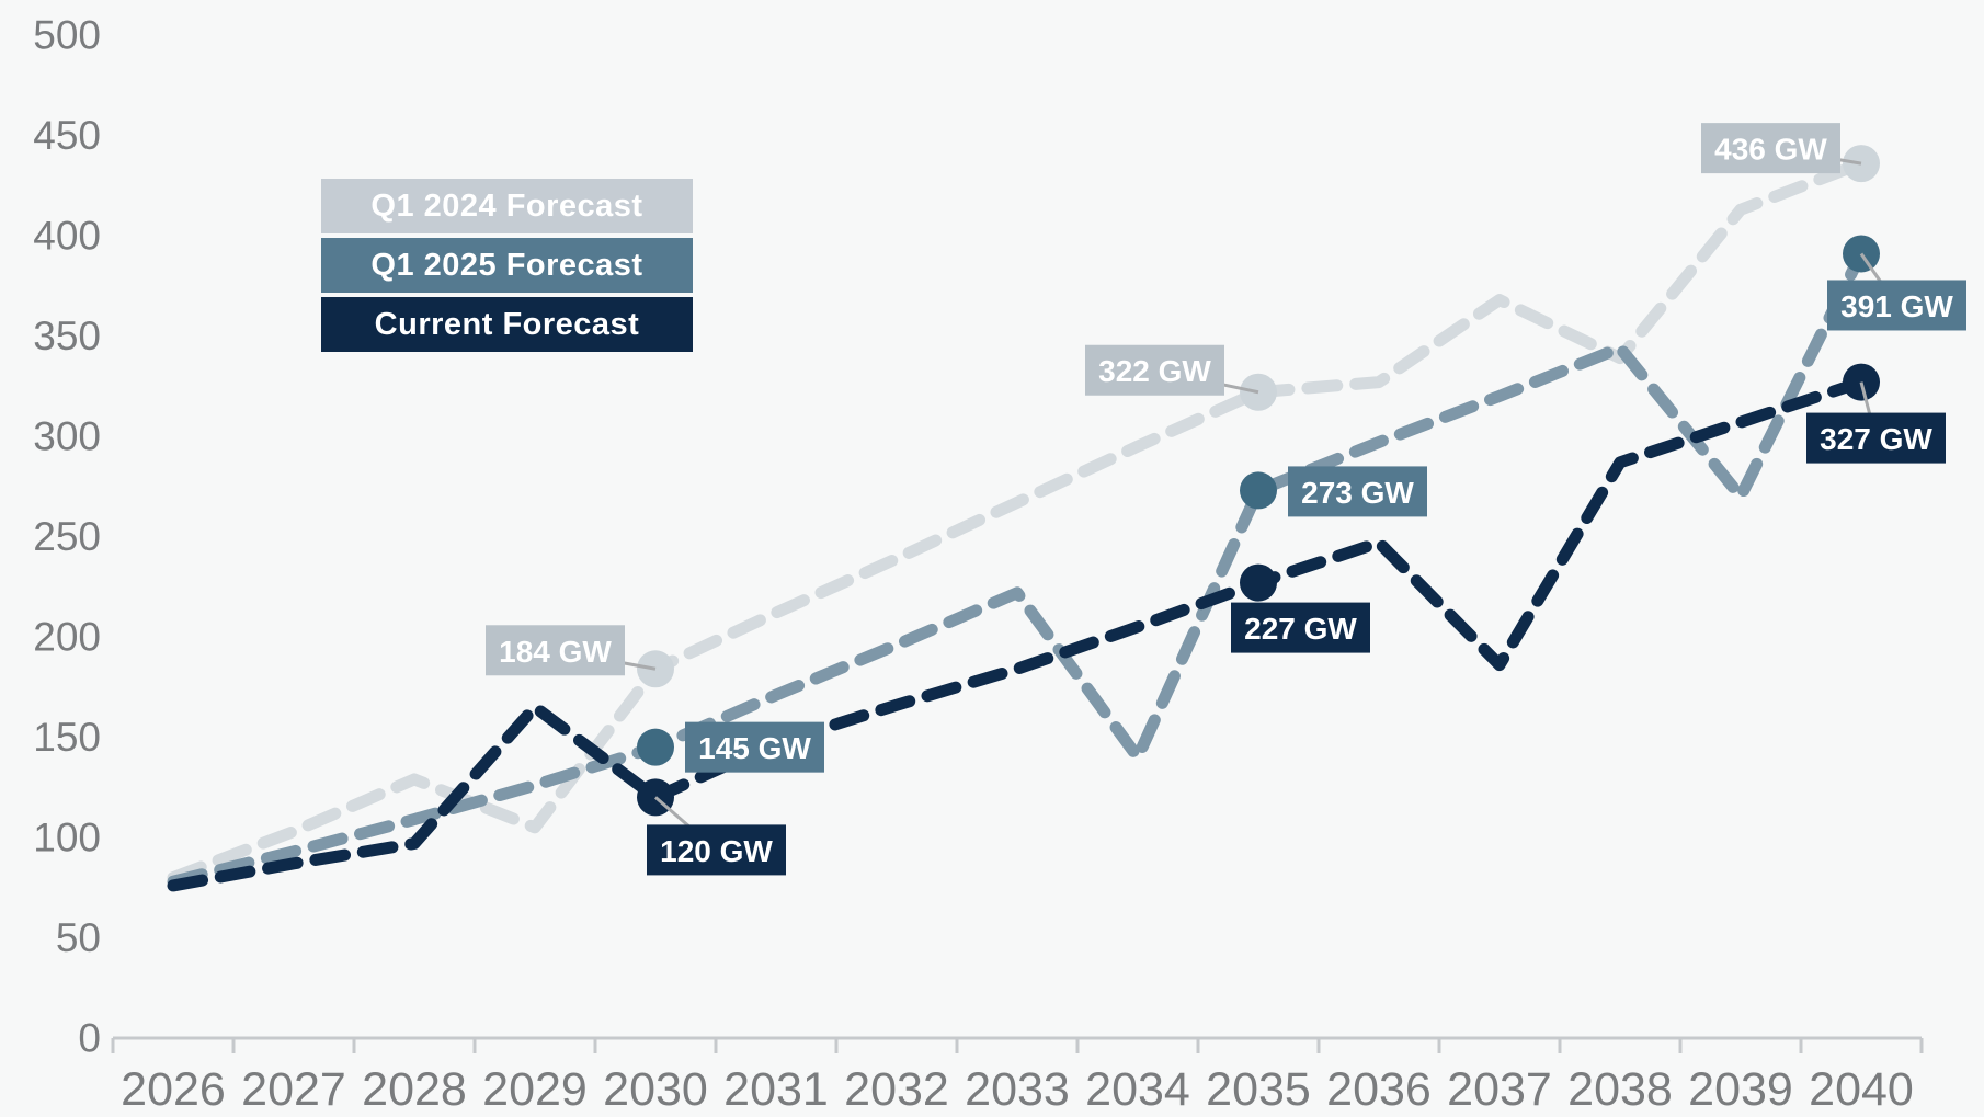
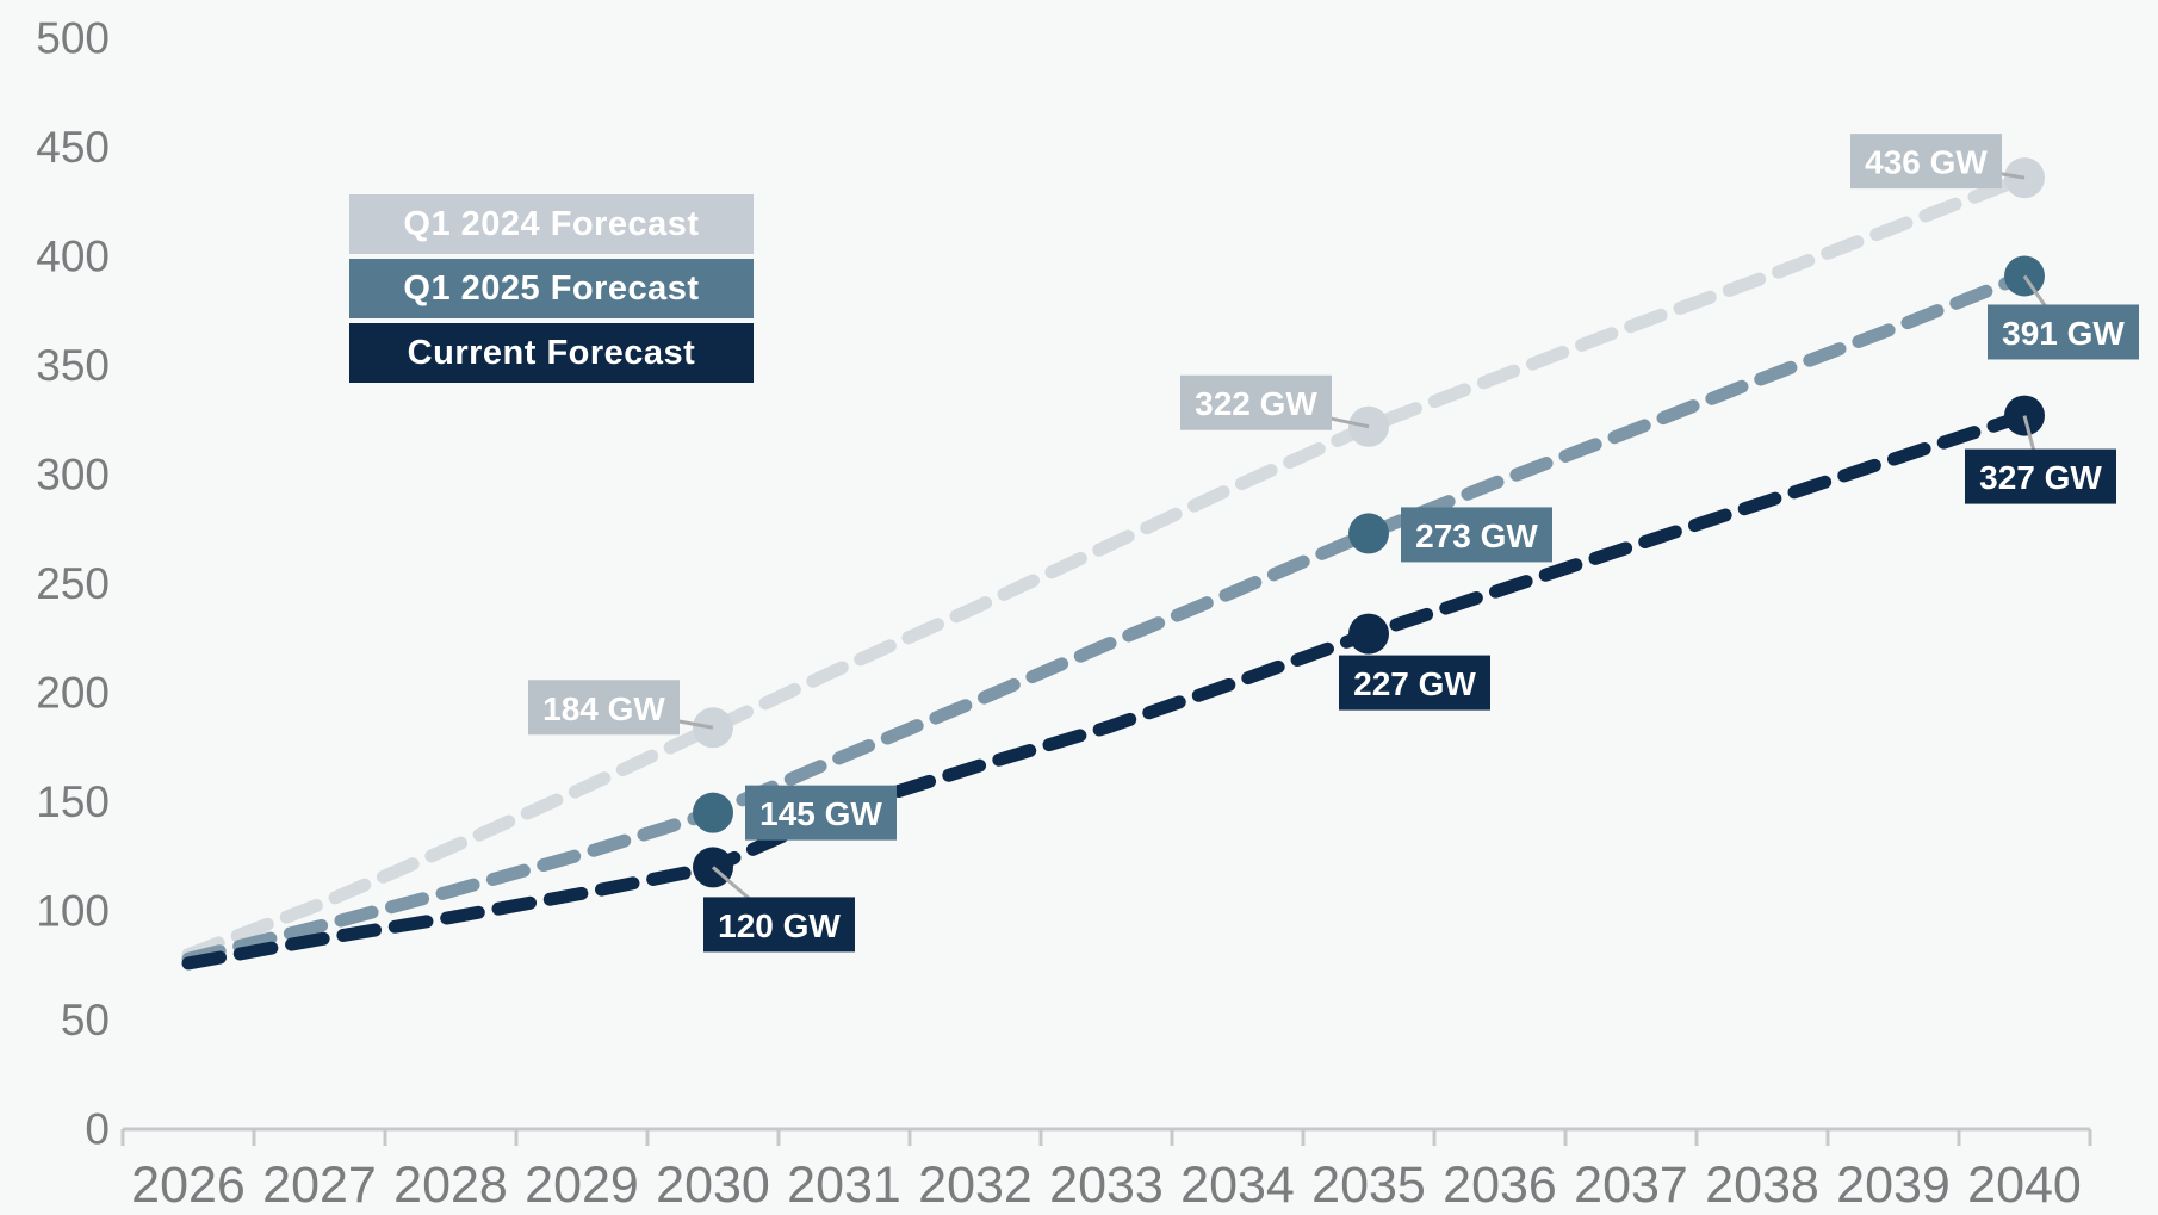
Q1 2024 Forecast/2029: 105 -> 156
Current Forecast/2029: 165 -> 108
Q1 2025 Forecast/2034: 140 -> 247
Q1 2024 Forecast/2036: 327 -> 345
Current Forecast/2037: 186 -> 267
Q1 2024 Forecast/2038: 339 -> 390
Q1 2025 Forecast/2039: 270 -> 367
